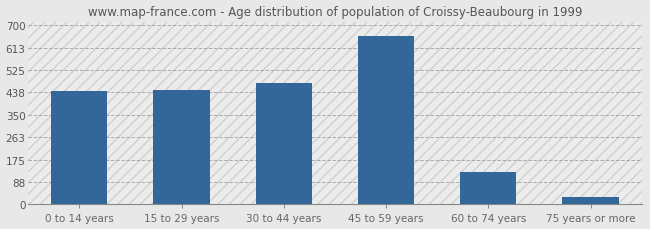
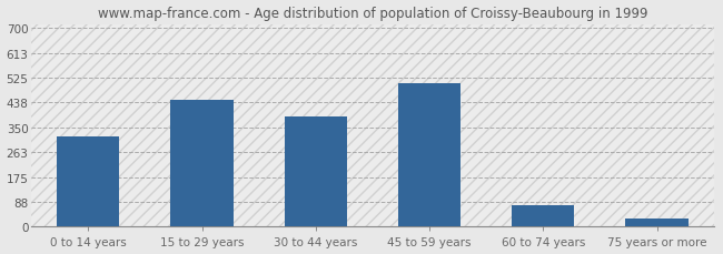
0 to 14 years: 443 -> 320
30 to 44 years: 476 -> 390
45 to 59 years: 657 -> 505
60 to 74 years: 126 -> 75
